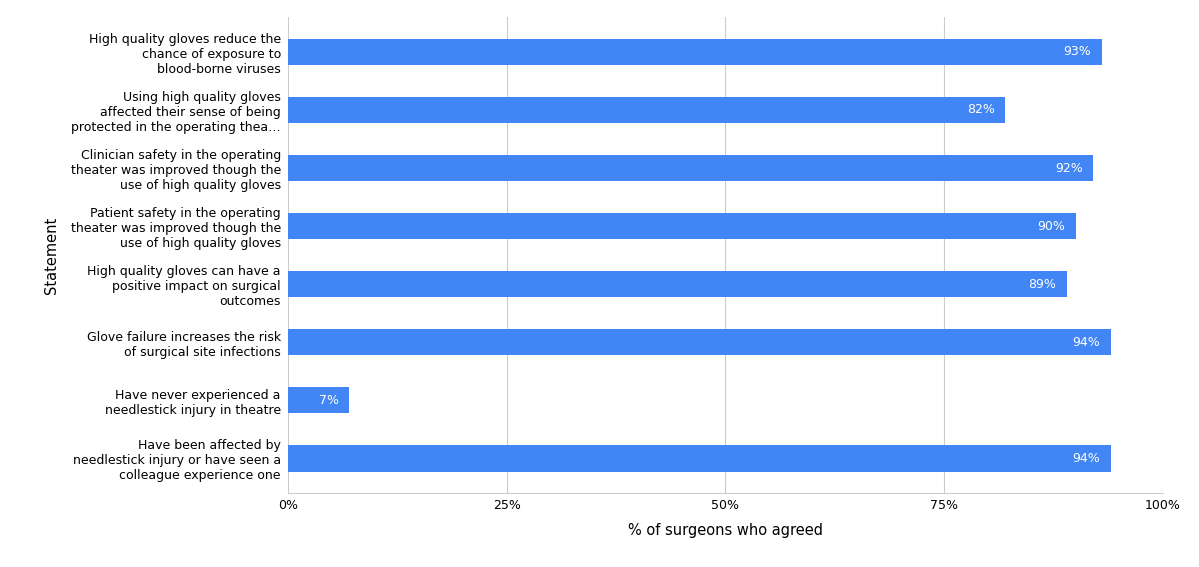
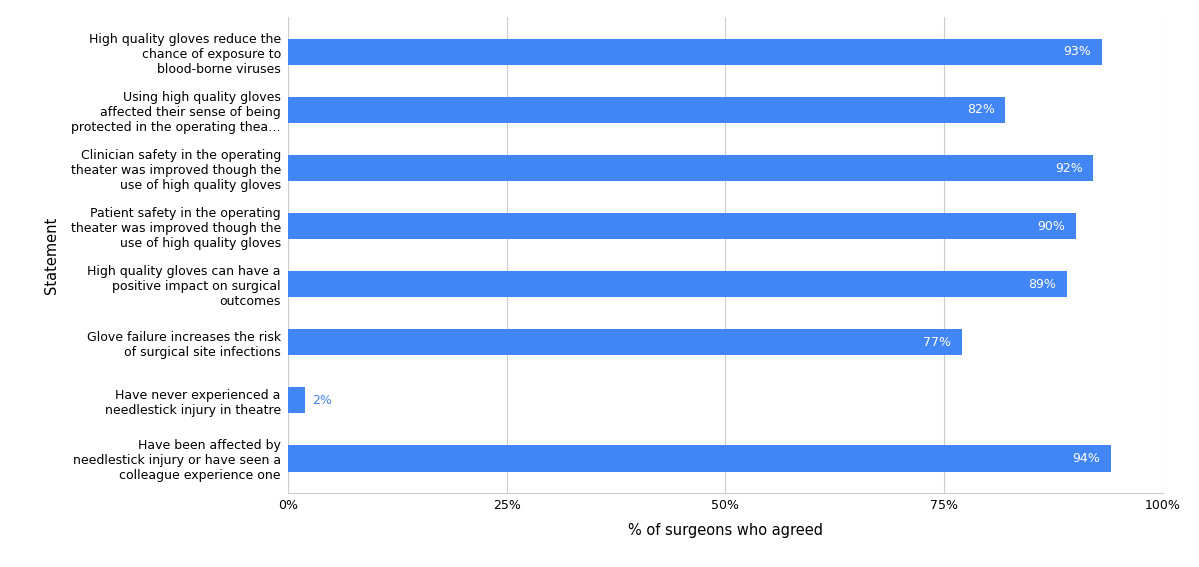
Glove failure increases the risk of surgical site infections: 94% -> 77%
Have never experienced a needlestick injury in theatre: 7% -> 2%
